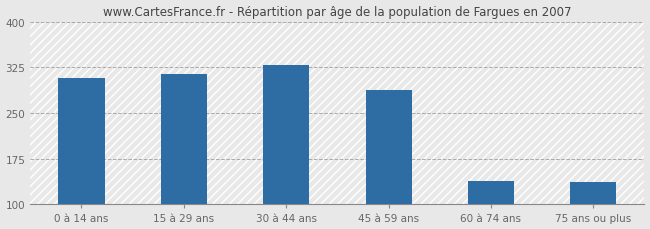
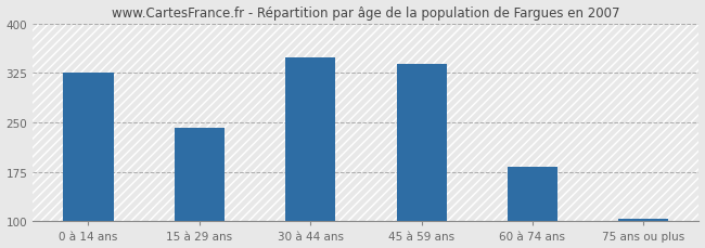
0 à 14 ans: 308 -> 325
15 à 29 ans: 314 -> 242
30 à 44 ans: 328 -> 348
45 à 59 ans: 288 -> 338
60 à 74 ans: 138 -> 182
75 ans ou plus: 136 -> 104
